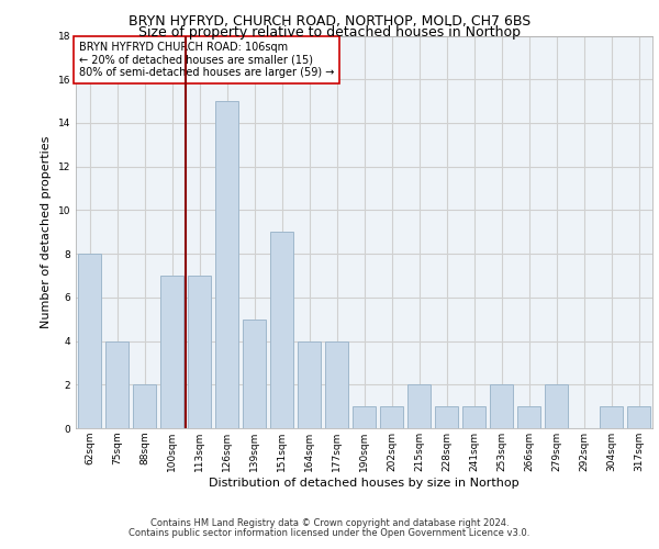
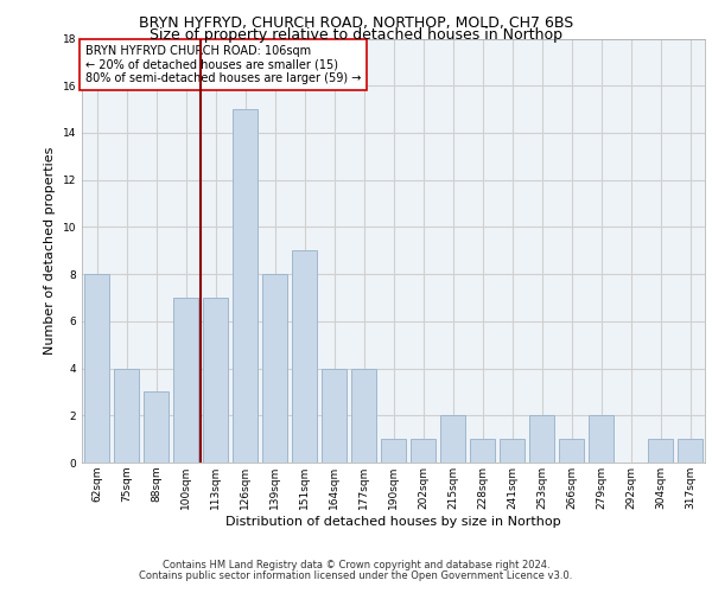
88sqm: 2 -> 3
139sqm: 5 -> 8
